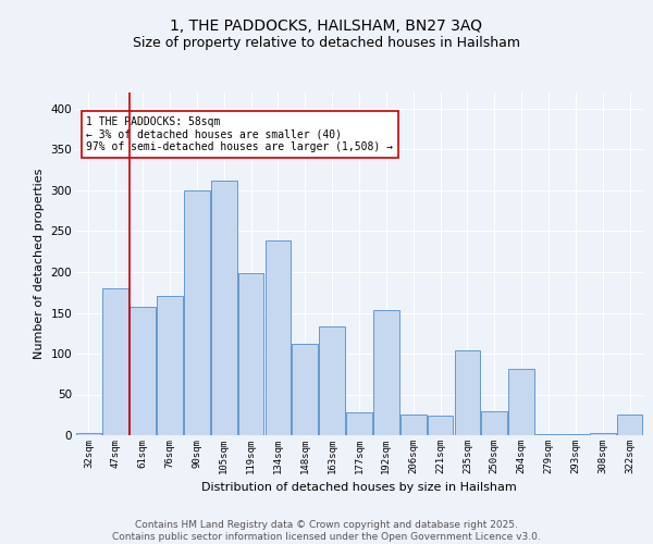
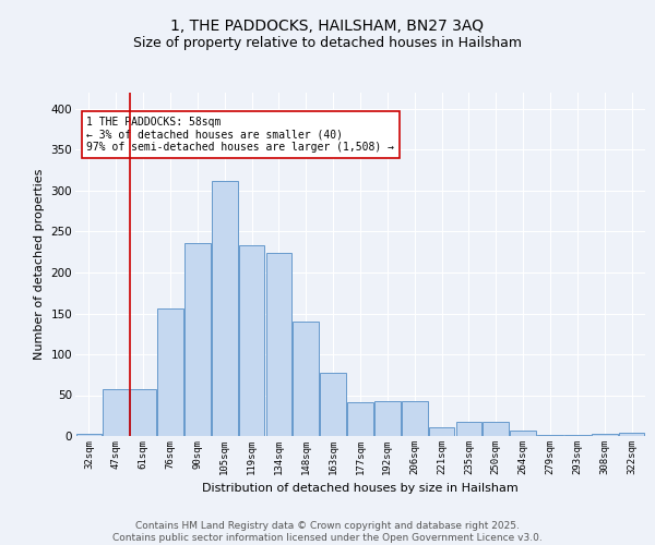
47sqm: 180 -> 57
61sqm: 158 -> 58
76sqm: 170 -> 156
90sqm: 300 -> 236
119sqm: 198 -> 233
134sqm: 238 -> 224
148sqm: 112 -> 140
163sqm: 134 -> 77
177sqm: 28 -> 41
192sqm: 154 -> 43
206sqm: 26 -> 43
221sqm: 24 -> 11
235sqm: 104 -> 17
250sqm: 30 -> 17
264sqm: 82 -> 7
322sqm: 26 -> 4
